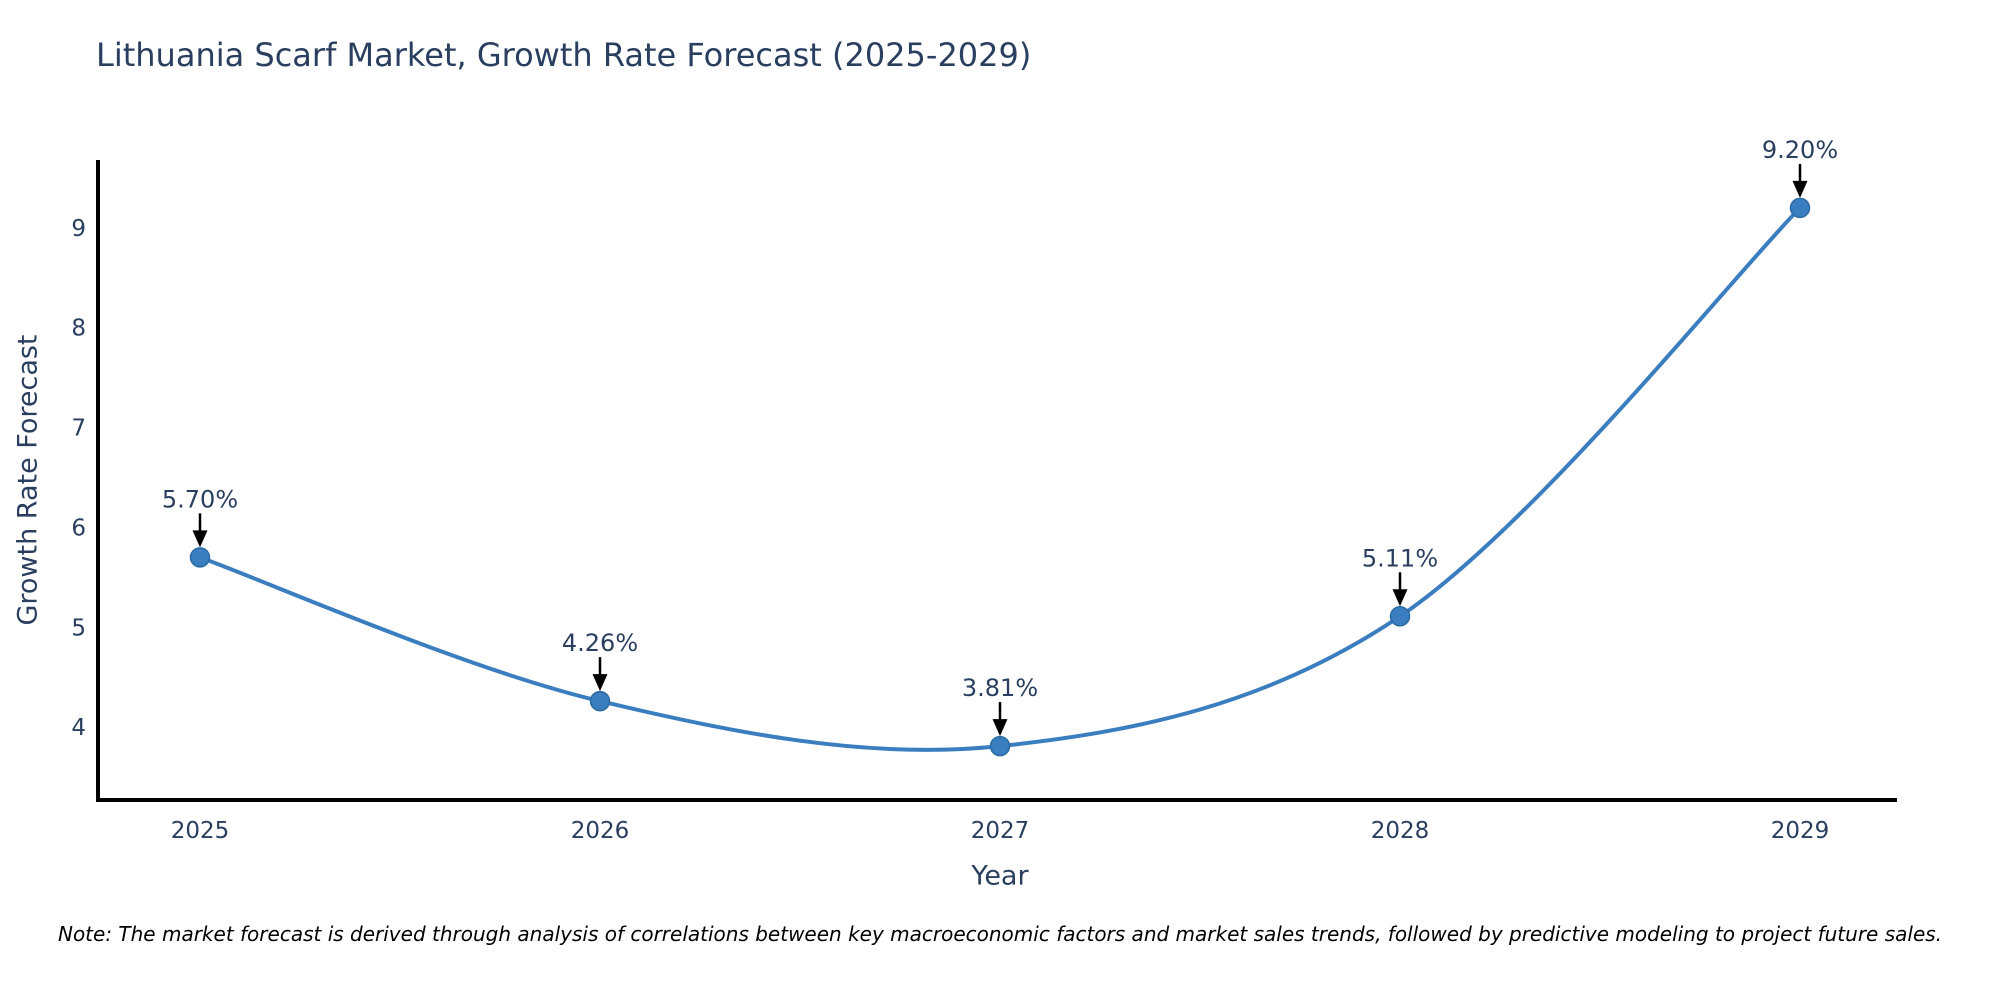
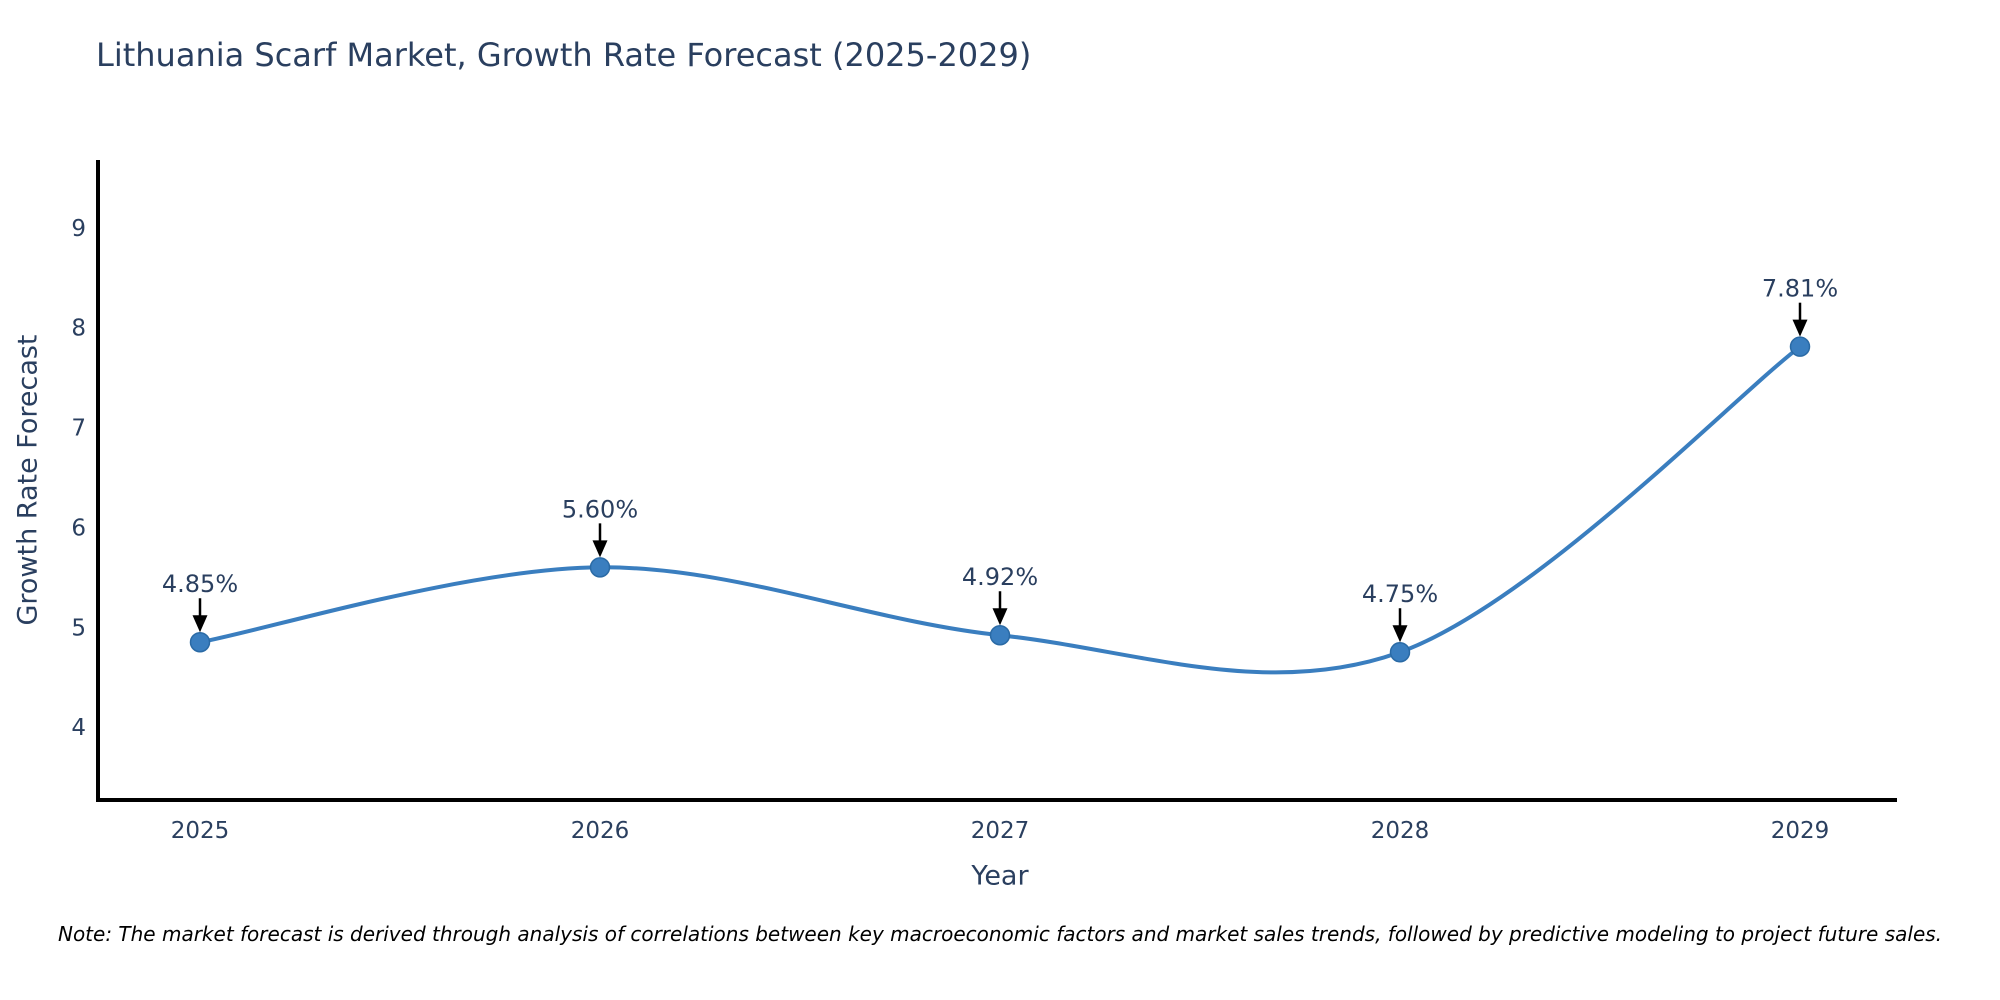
2025: 5.70% -> 4.85%
2026: 4.26% -> 5.60%
2027: 3.81% -> 4.92%
2028: 5.11% -> 4.75%
2029: 9.20% -> 7.81%
